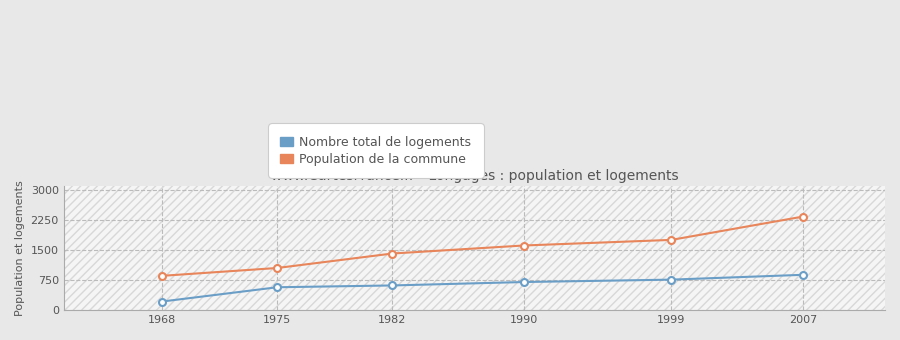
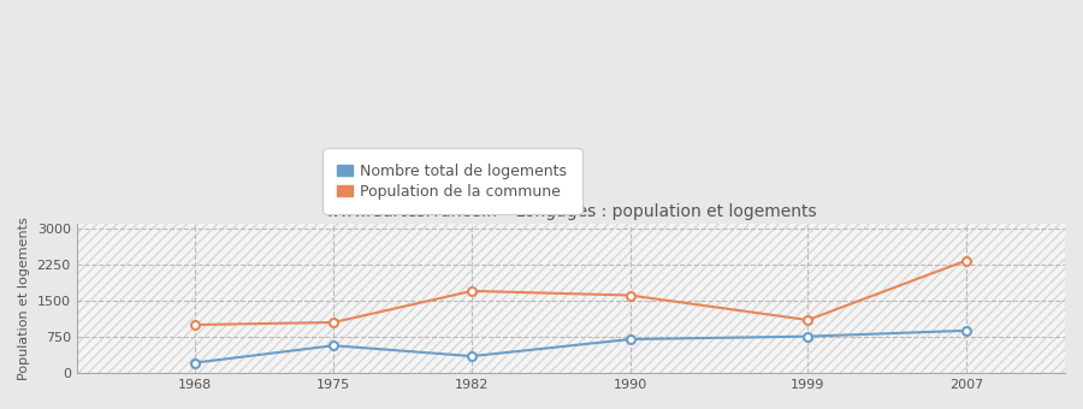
Population de la commune/1968: 860 -> 1000
Nombre total de logements/1982: 620 -> 350
Population de la commune/1982: 1410 -> 1700
Population de la commune/1999: 1750 -> 1100
